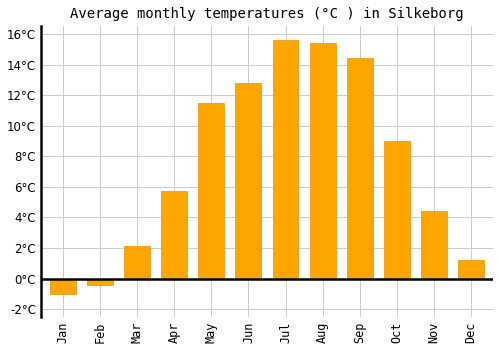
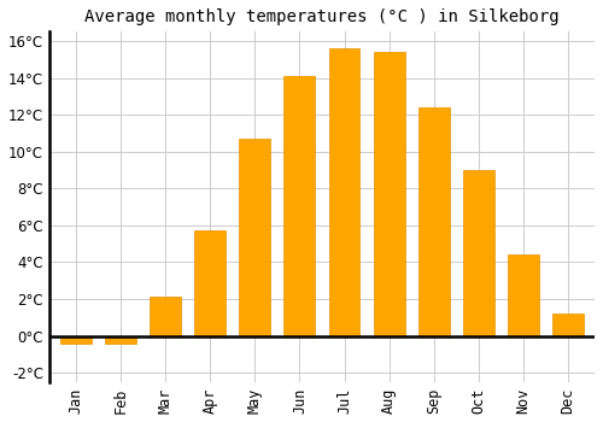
Jan: -1.0°C -> -0.4°C
May: 11.5°C -> 10.7°C
Jun: 12.8°C -> 14.1°C
Sep: 14.4°C -> 12.4°C
